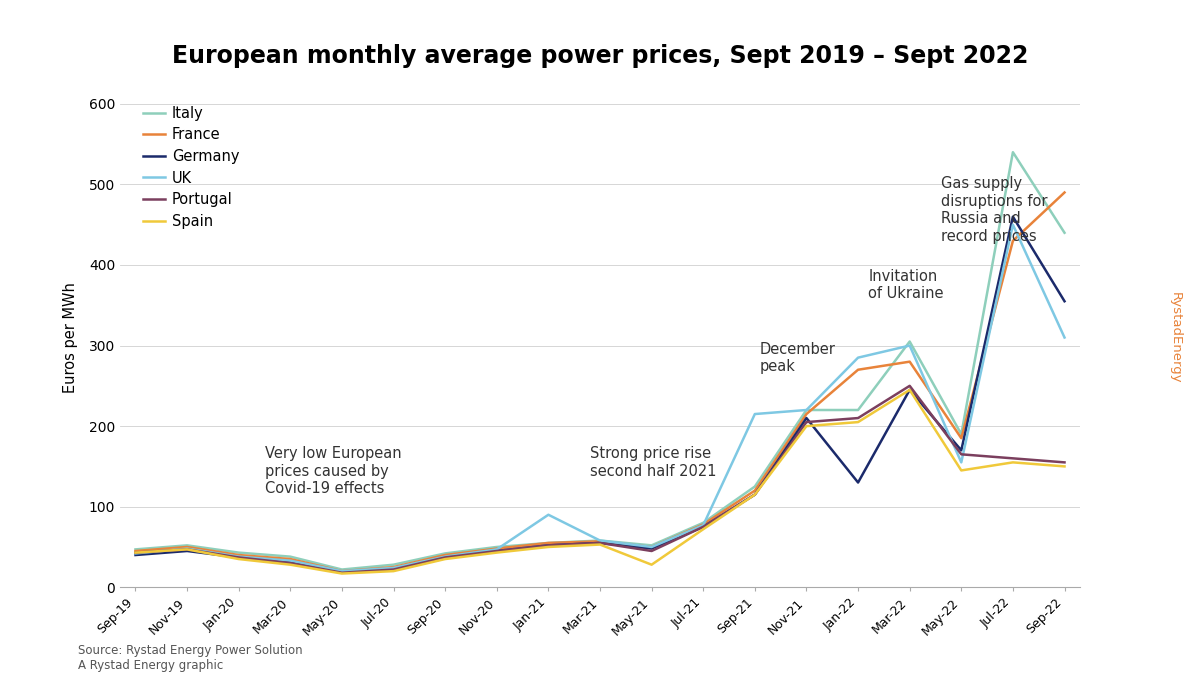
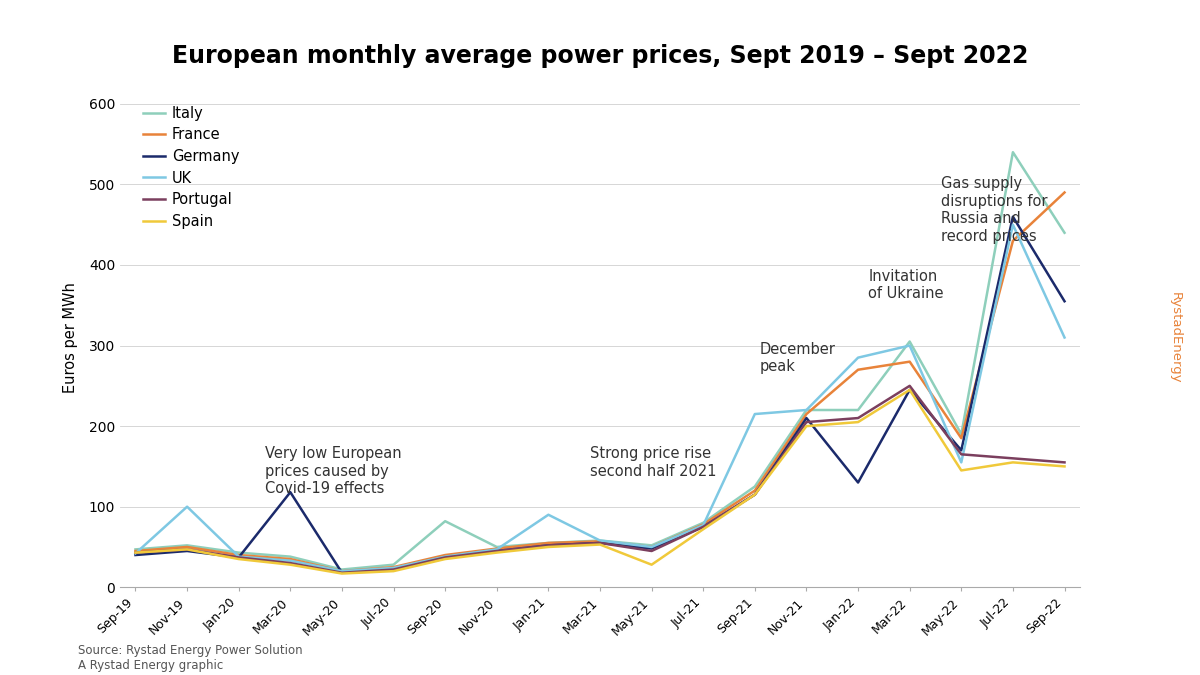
UK/Nov-19: 48 -> 100
Germany/Mar-20: 32 -> 118
Italy/Sep-20: 42 -> 82
